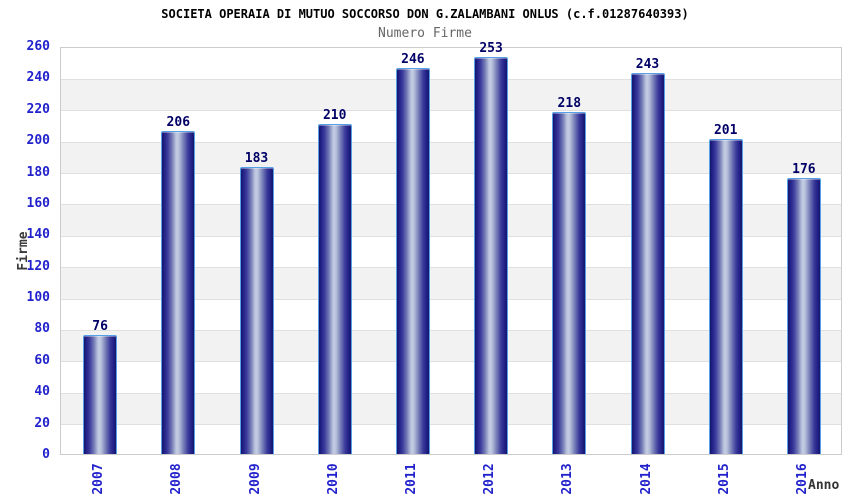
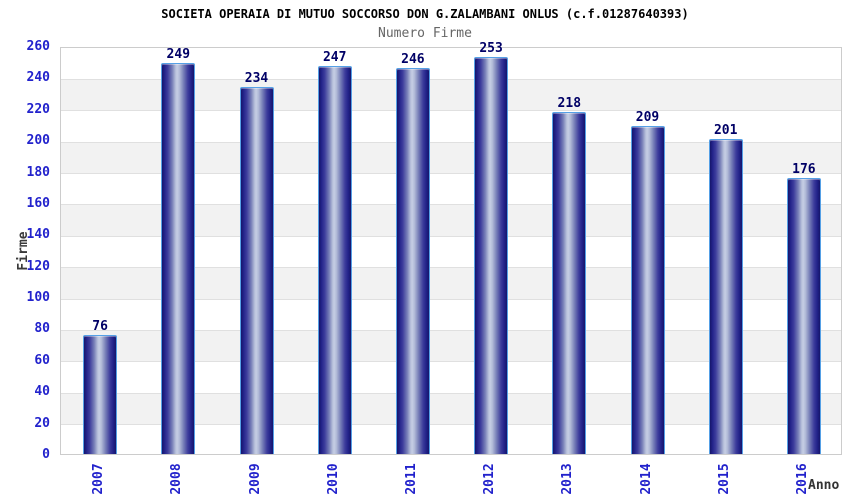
2008: 206 -> 249
2009: 183 -> 234
2010: 210 -> 247
2014: 243 -> 209
